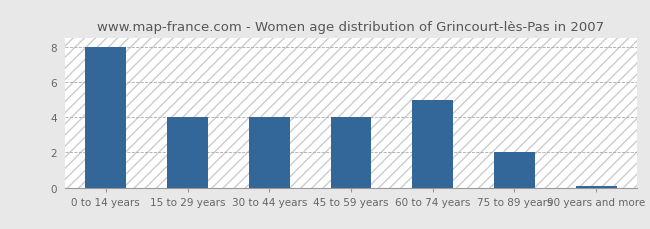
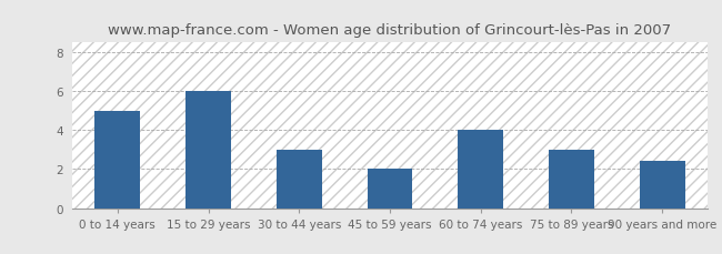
0 to 14 years: 8.0 -> 5.0
15 to 29 years: 4.0 -> 6.0
30 to 44 years: 4.0 -> 3.0
45 to 59 years: 4.0 -> 2.0
60 to 74 years: 5.0 -> 4.0
75 to 89 years: 2.0 -> 3.0
90 years and more: 0.1 -> 2.4
